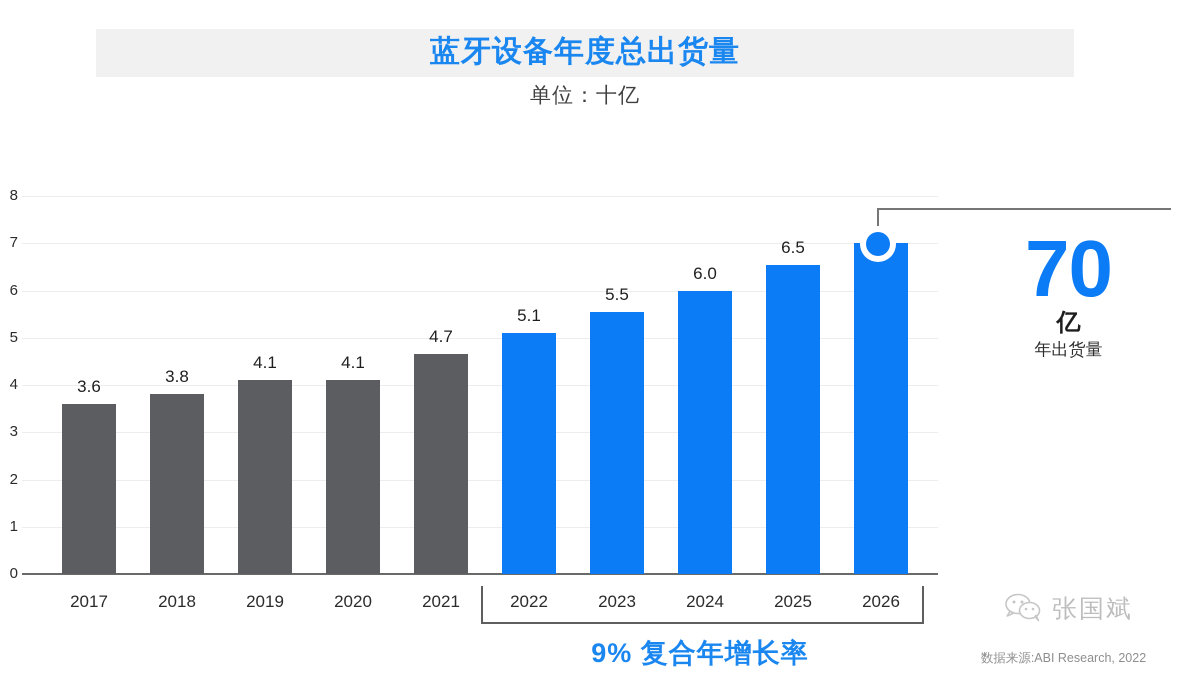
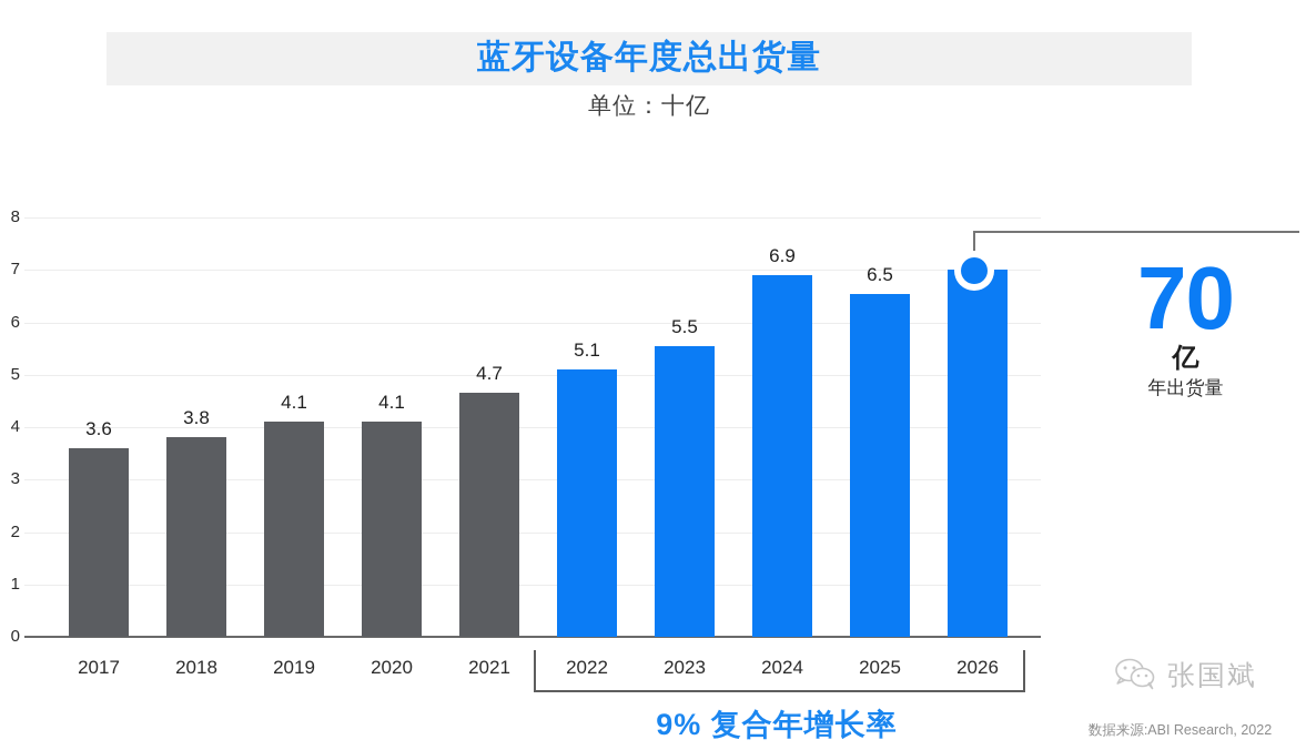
2024: 6.0 -> 6.9
